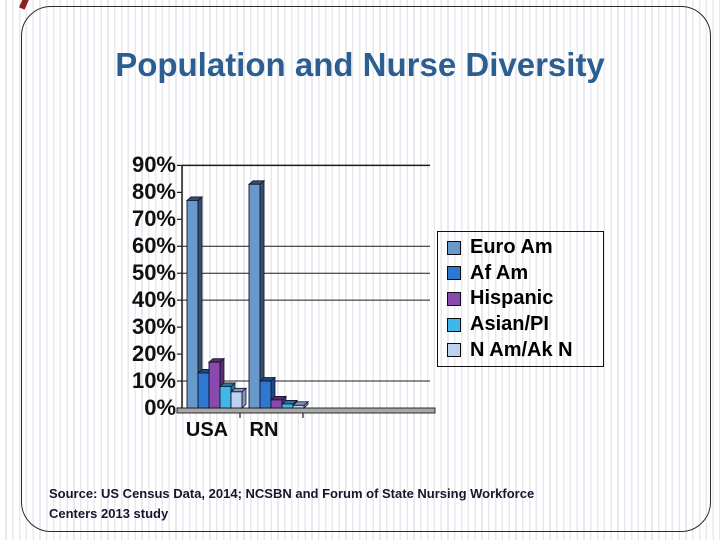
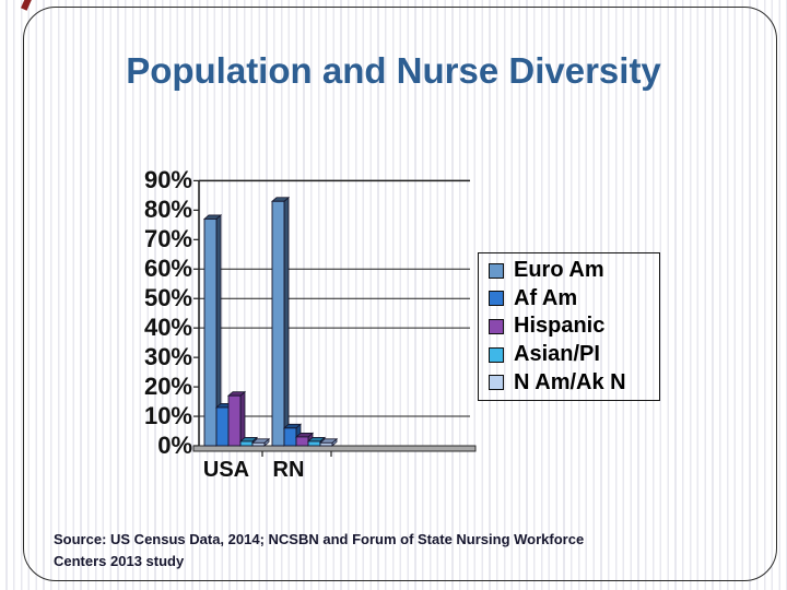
Asian/PI/USA: 8% -> 2%
N Am/Ak N/USA: 6% -> 1%
Af Am/RN: 10% -> 6%
